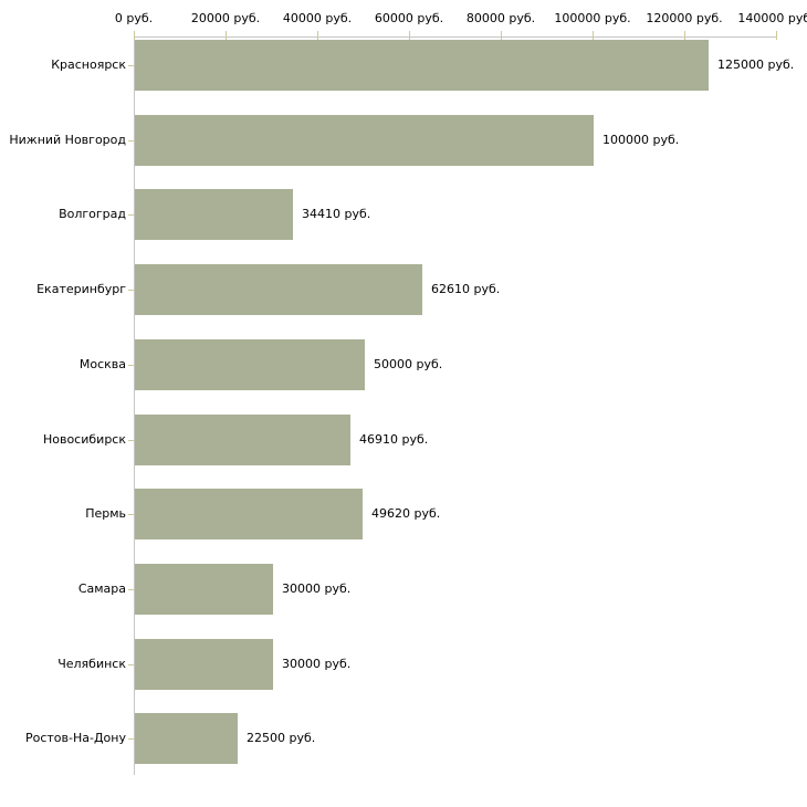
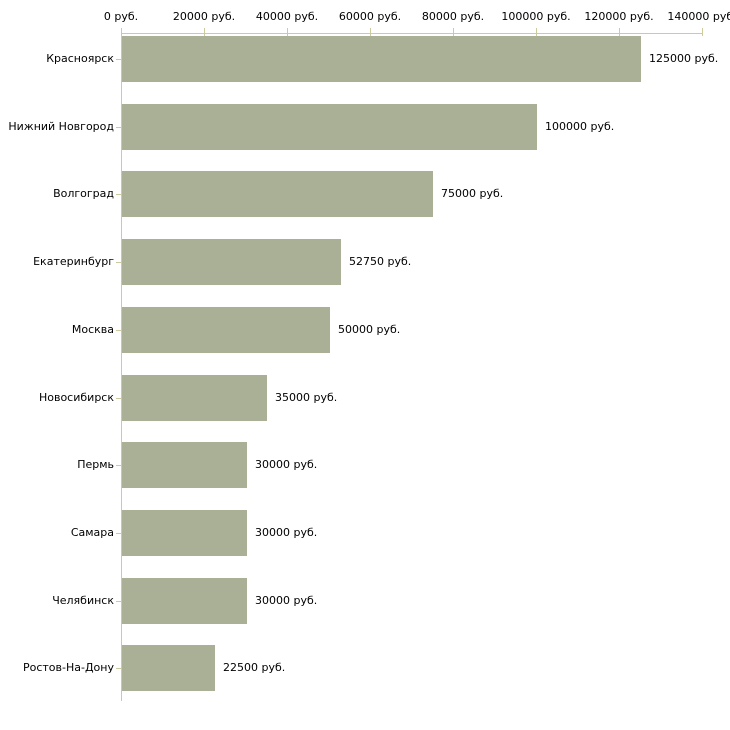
Волгоград: 34410 -> 75000
Екатеринбург: 62610 -> 52750
Новосибирск: 46910 -> 35000
Пермь: 49620 -> 30000
